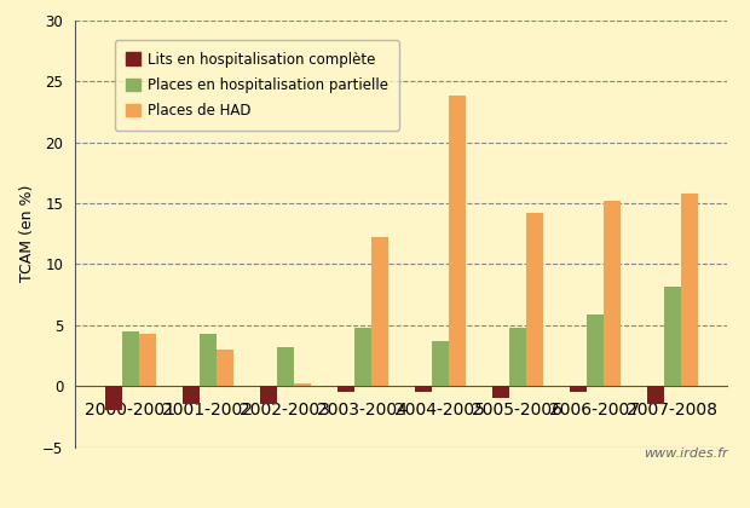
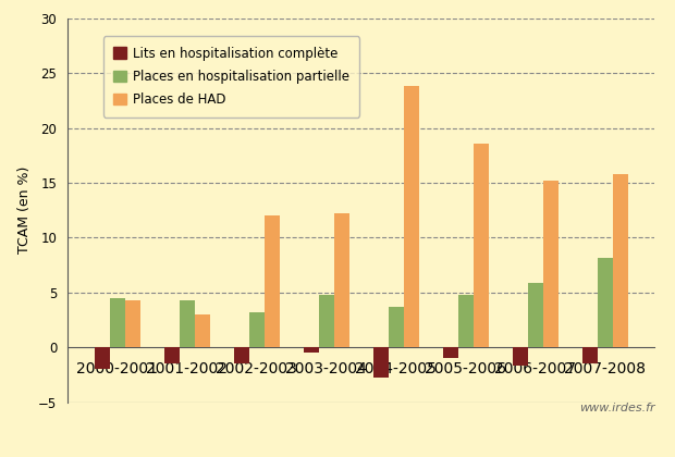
Places de HAD/2002-2003: 0.2 -> 12.0
Lits en hospitalisation complète/2004-2005: -0.5 -> -2.8
Places de HAD/2005-2006: 14.2 -> 18.6
Lits en hospitalisation complète/2006-2007: -0.5 -> -1.7
